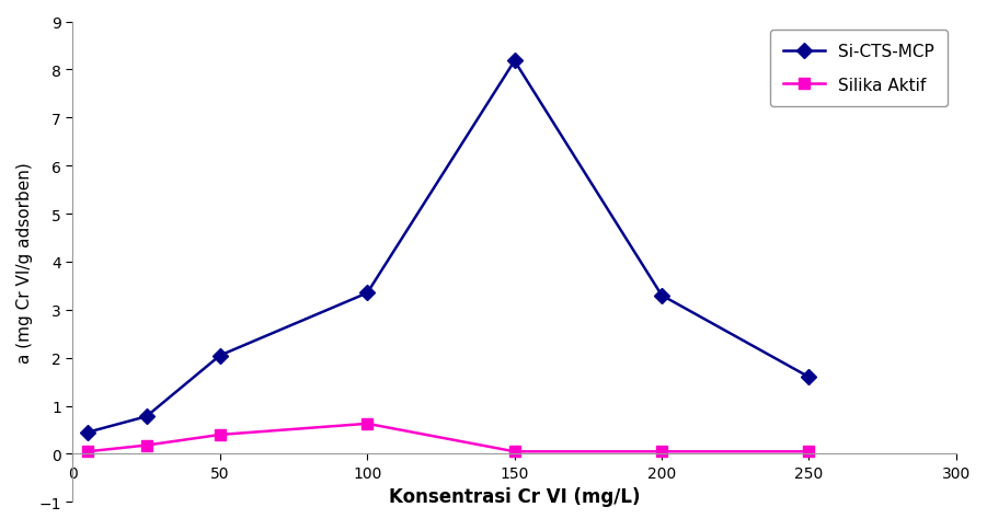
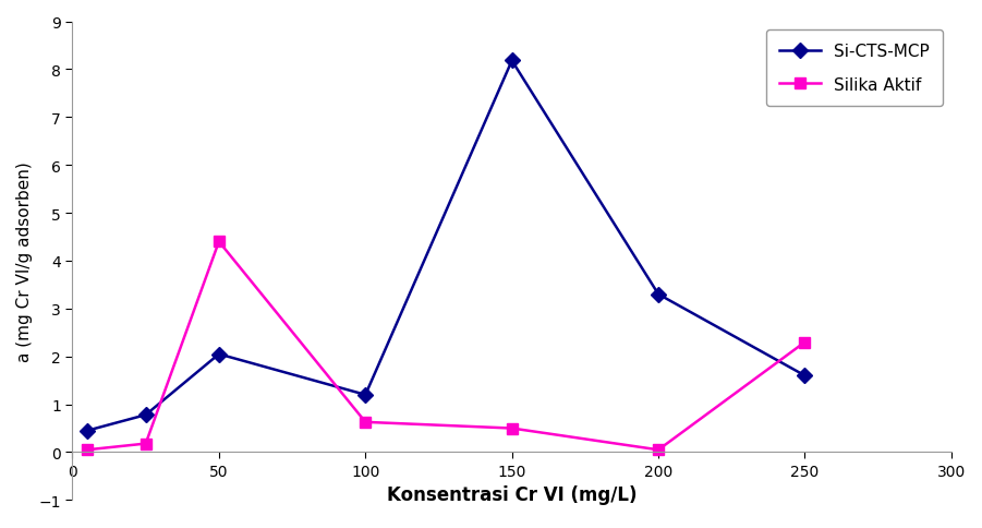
Silika Aktif/50: 0.40 -> 4.40
Si-CTS-MCP/100: 3.35 -> 1.20
Silika Aktif/150: 0.05 -> 0.50
Silika Aktif/250: 0.05 -> 2.30
